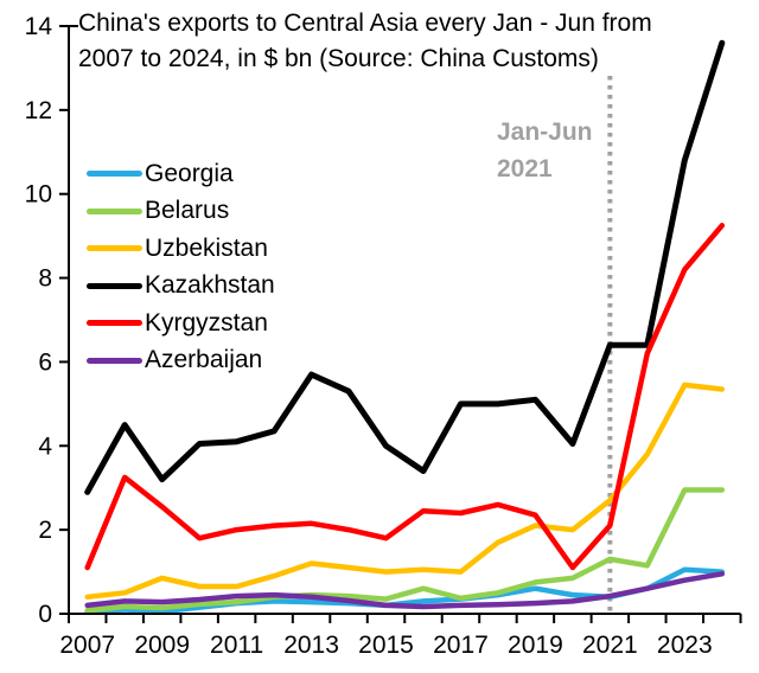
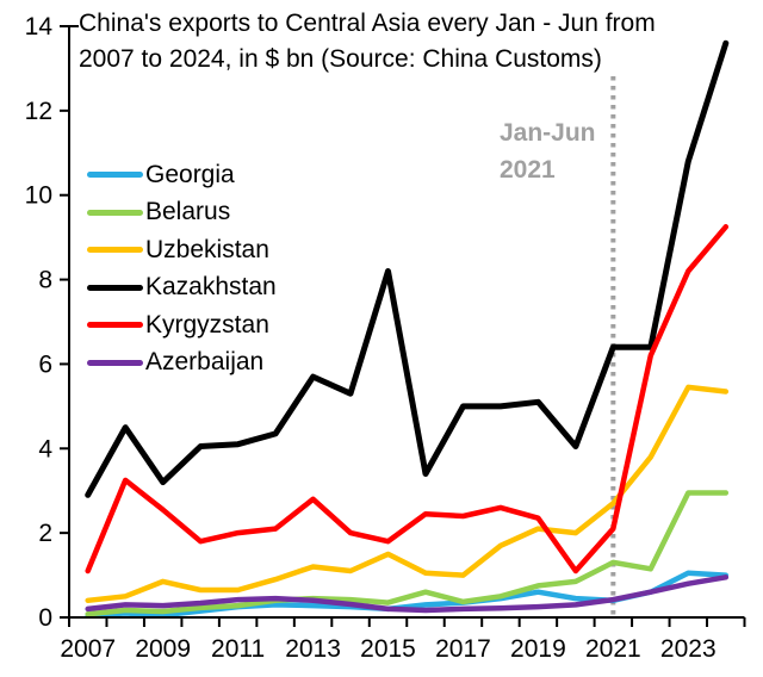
Kyrgyzstan/2013: 2.1 -> 2.8
Uzbekistan/2015: 1.0 -> 1.5
Kazakhstan/2015: 4.0 -> 8.2
